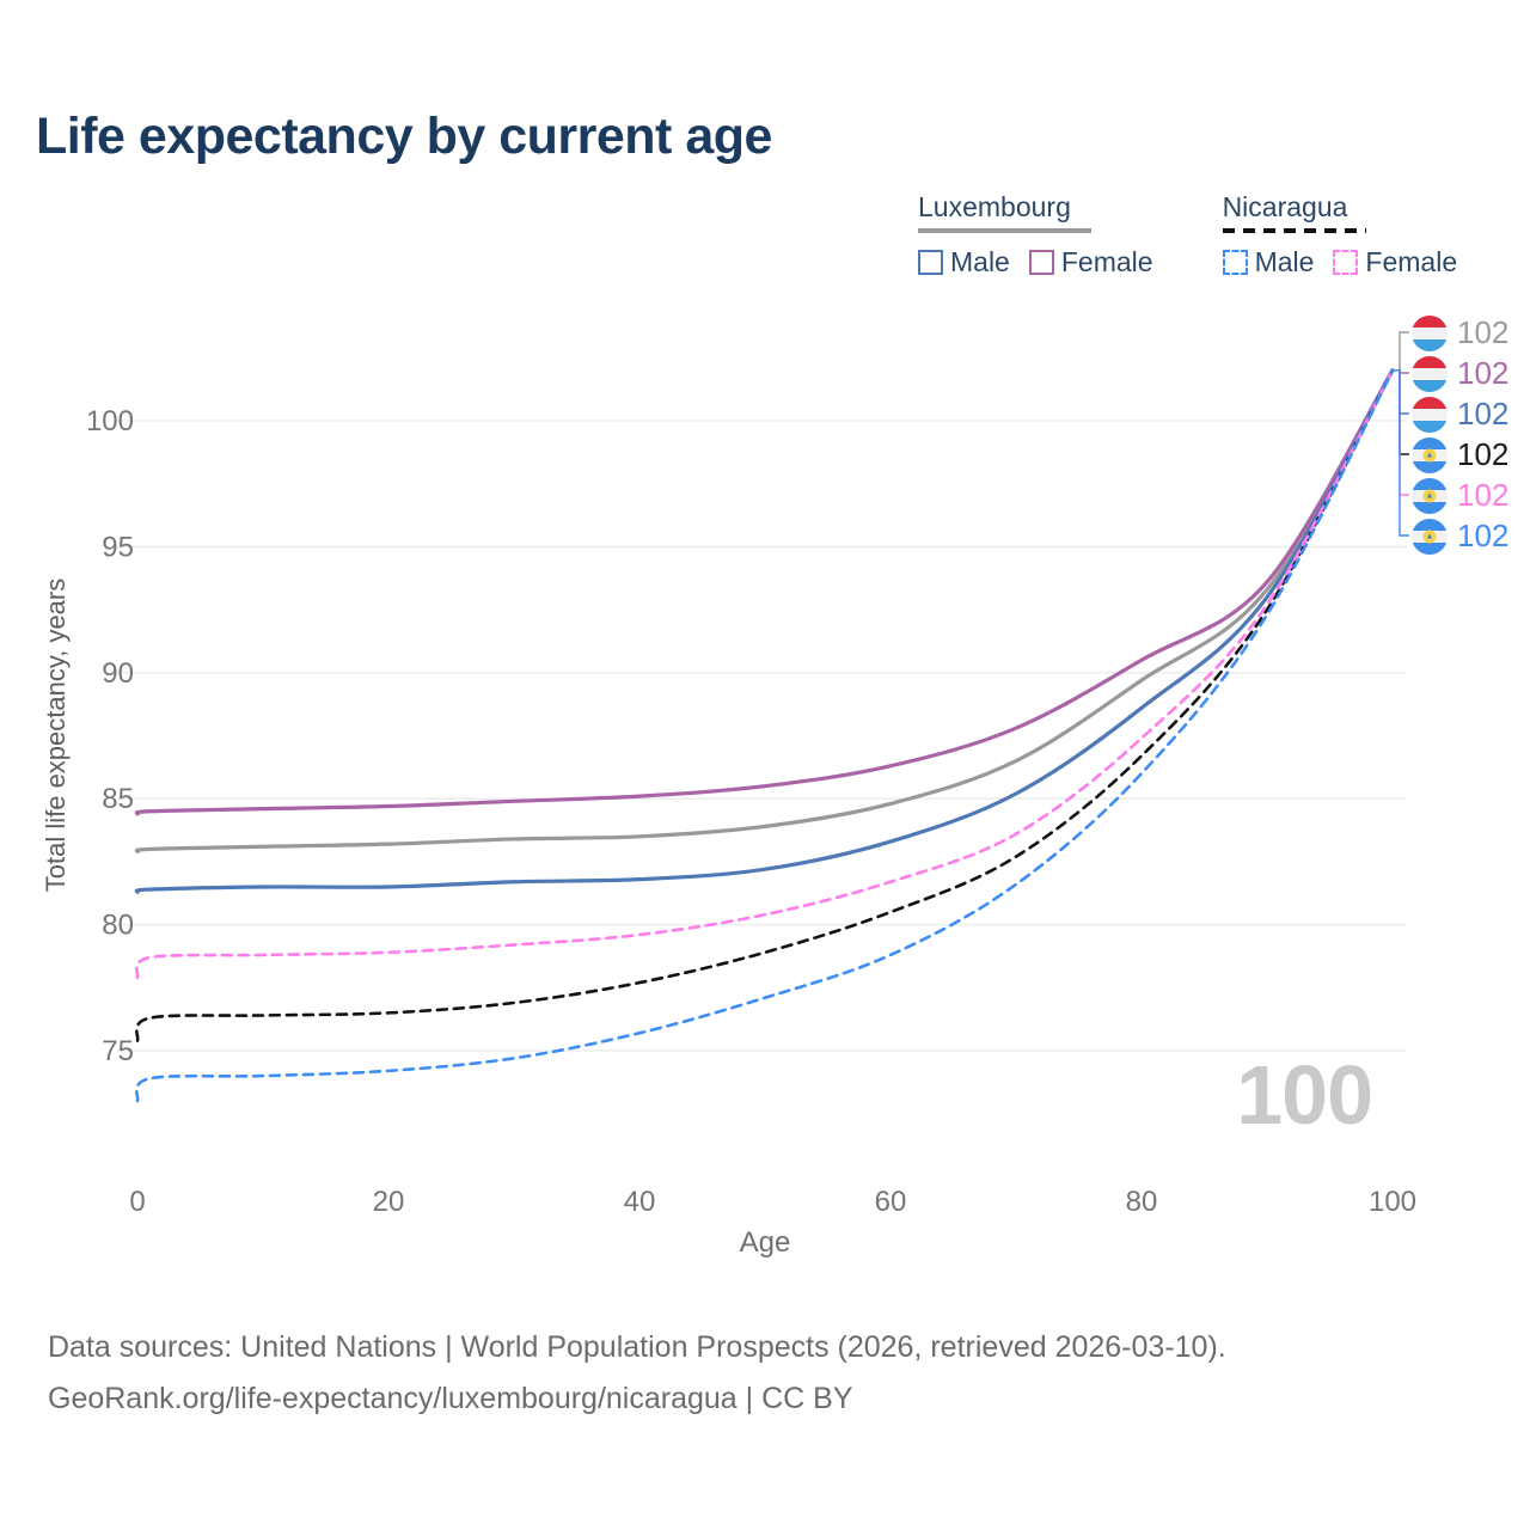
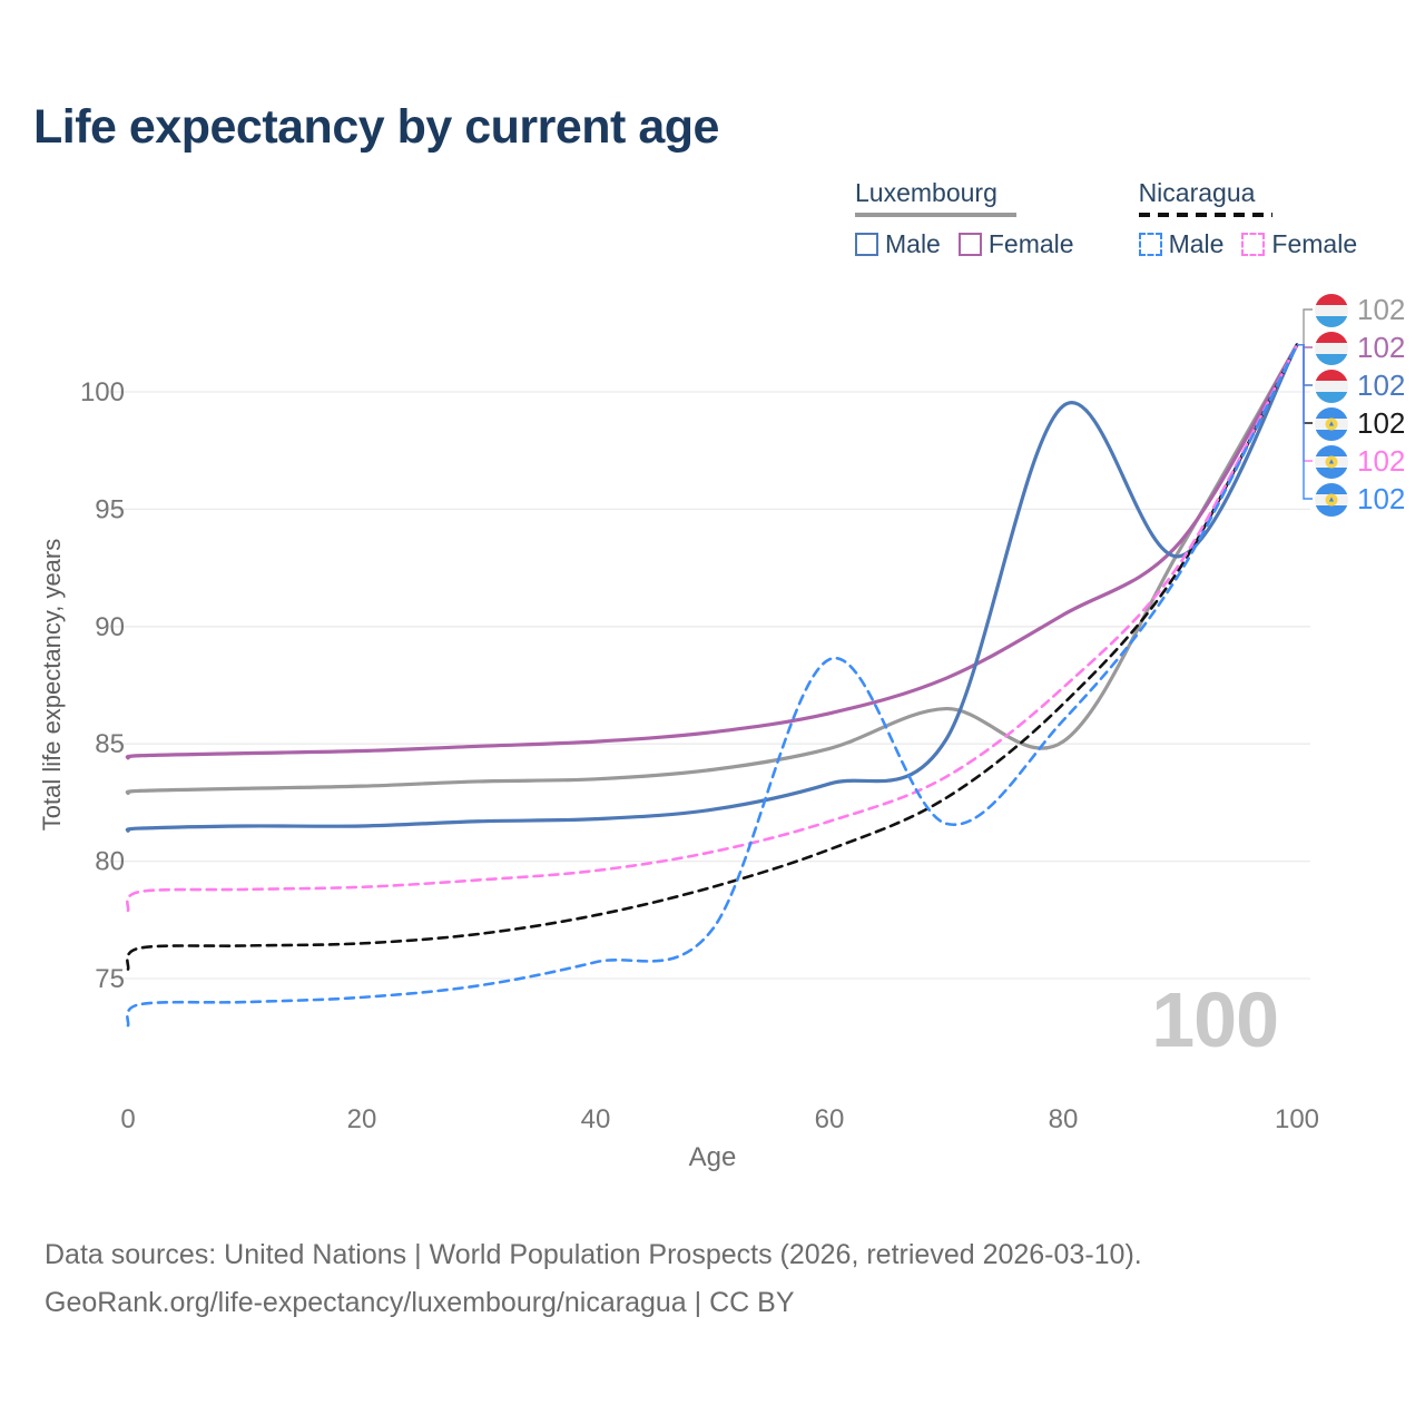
Nicaragua Male/60: 78.8 -> 88.6
Luxembourg/80: 89.7 -> 85.1
Luxembourg Male/80: 88.6 -> 99.4
